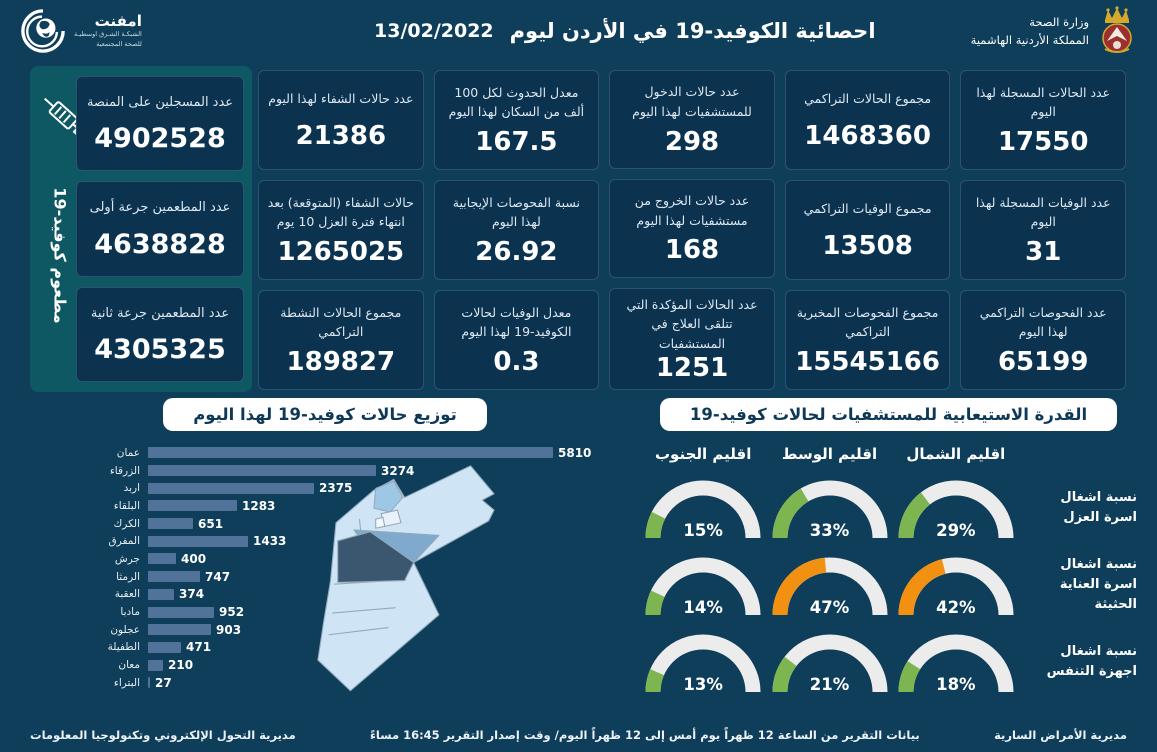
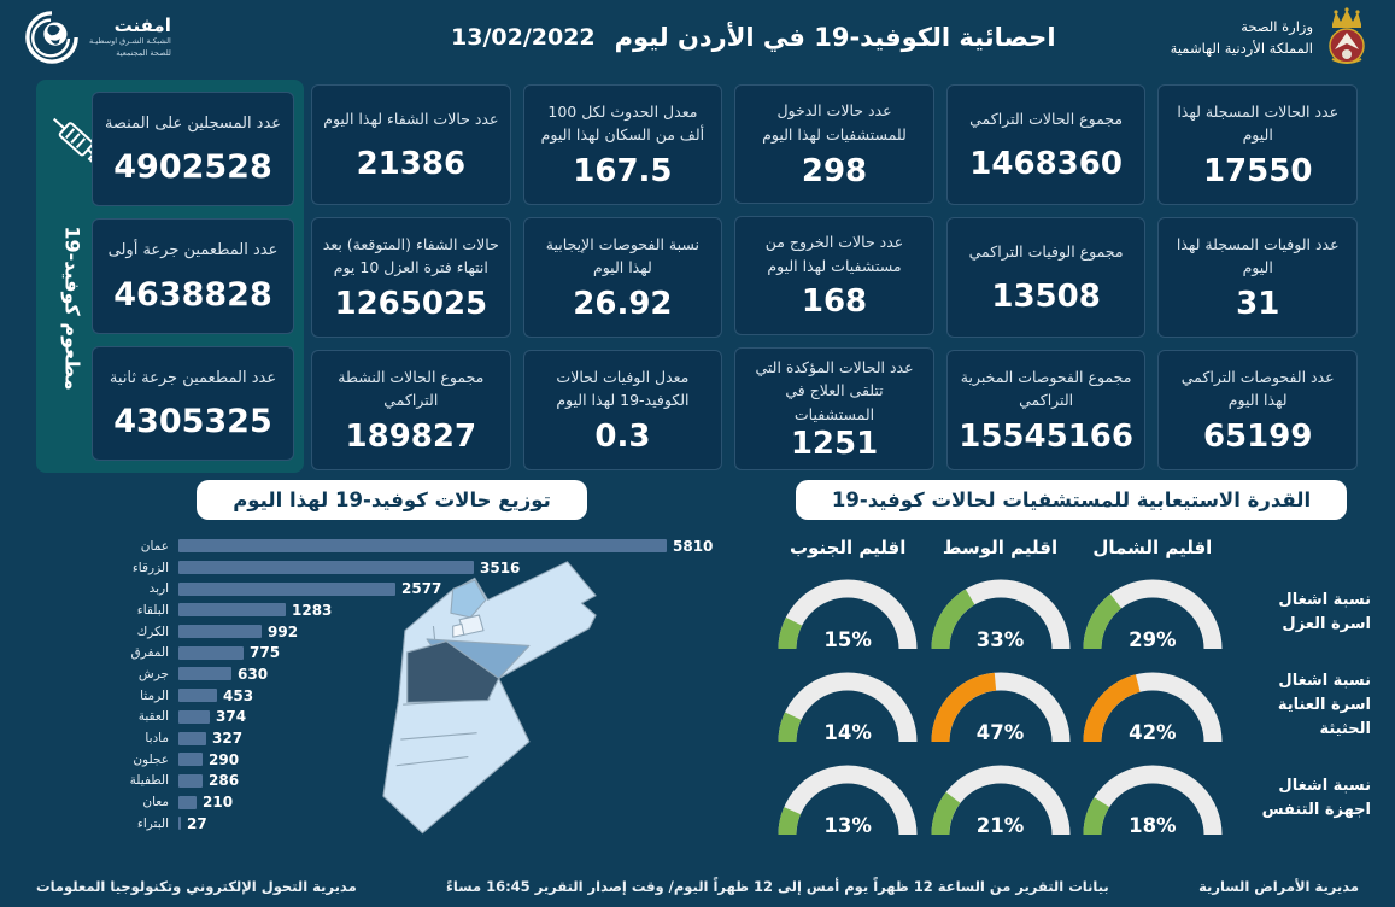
توزيع حالات كوفيد-19 لهذا اليوم/الزرقاء: 3274 -> 3516
توزيع حالات كوفيد-19 لهذا اليوم/اربد: 2375 -> 2577
توزيع حالات كوفيد-19 لهذا اليوم/الكرك: 651 -> 992
توزيع حالات كوفيد-19 لهذا اليوم/المفرق: 1433 -> 775
توزيع حالات كوفيد-19 لهذا اليوم/جرش: 400 -> 630
توزيع حالات كوفيد-19 لهذا اليوم/الرمثا: 747 -> 453
توزيع حالات كوفيد-19 لهذا اليوم/مادبا: 952 -> 327
توزيع حالات كوفيد-19 لهذا اليوم/عجلون: 903 -> 290
توزيع حالات كوفيد-19 لهذا اليوم/الطفيلة: 471 -> 286
